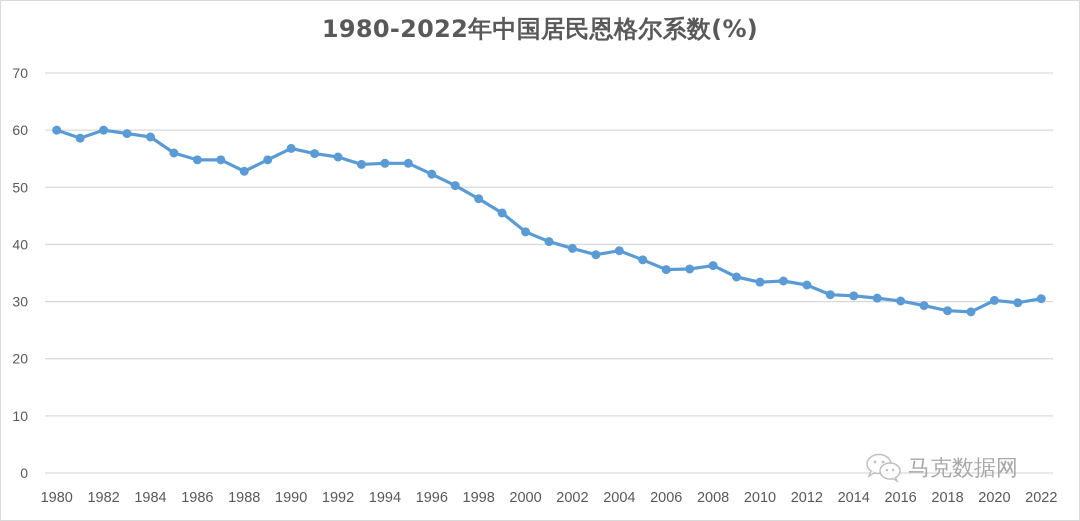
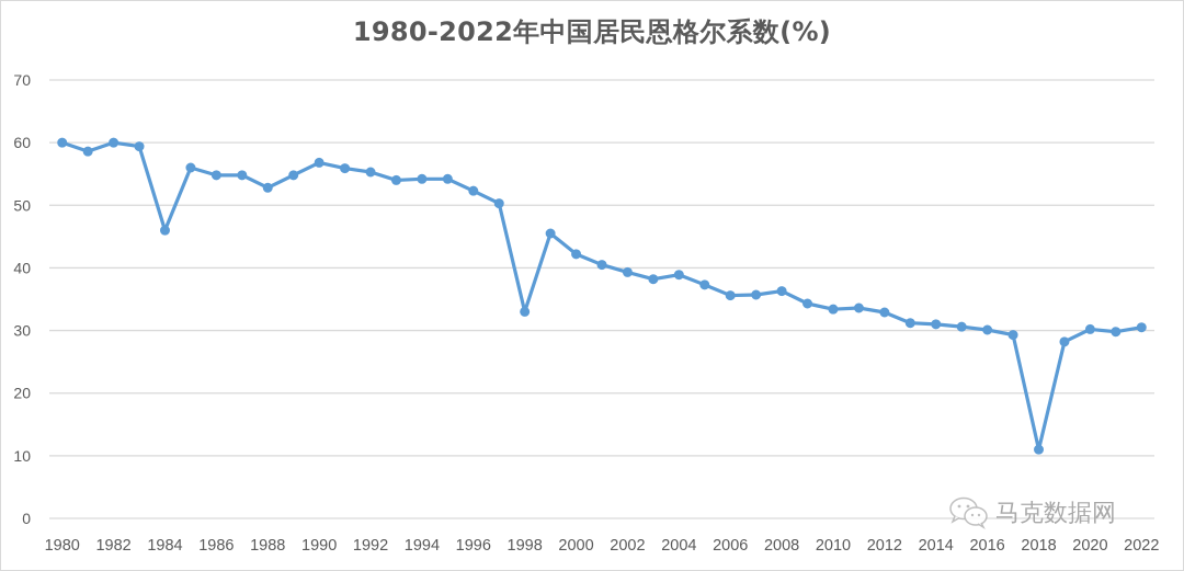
1984: 59 -> 46
1998: 48 -> 33
2018: 28 -> 11
